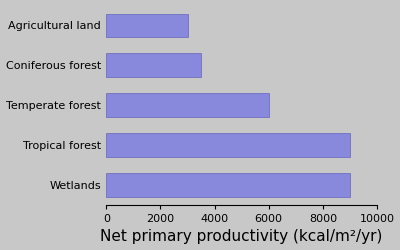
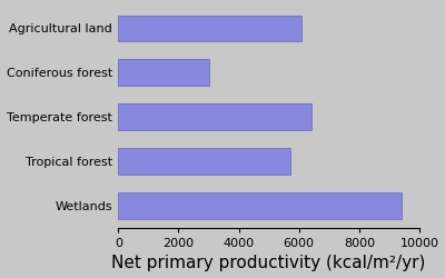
Agricultural land: 3000 -> 6100
Coniferous forest: 3500 -> 3000
Temperate forest: 6000 -> 6400
Tropical forest: 9000 -> 5700
Wetlands: 9000 -> 9400
